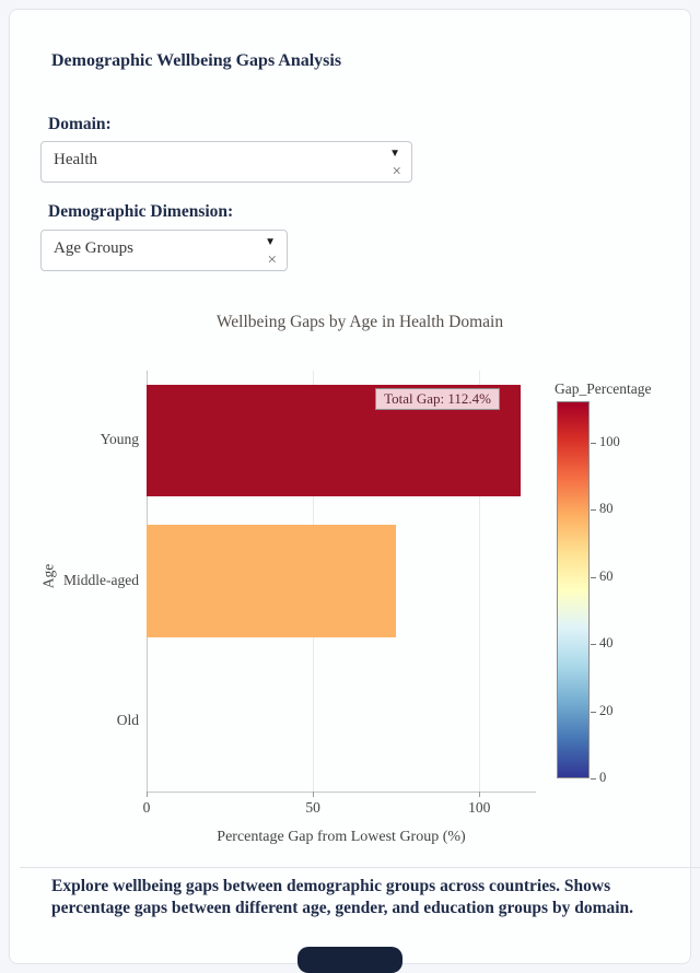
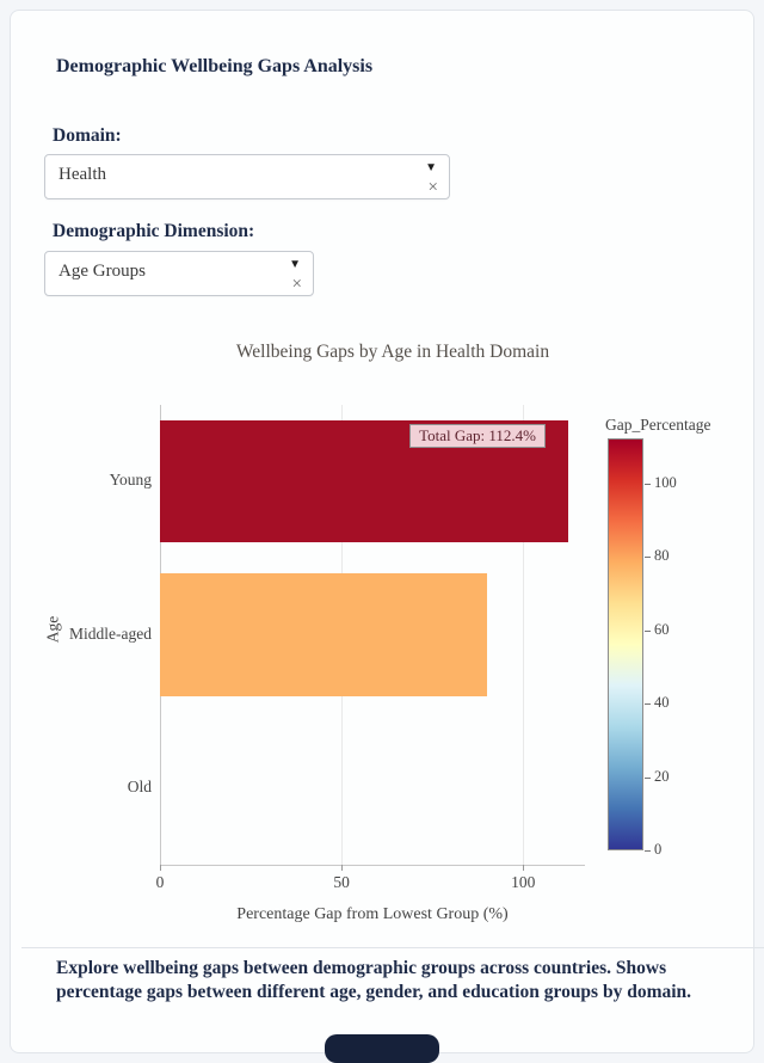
Middle-aged: 75 -> 90
